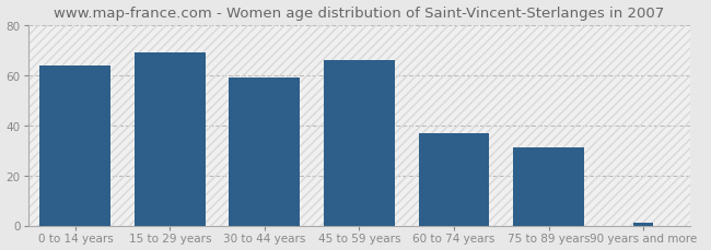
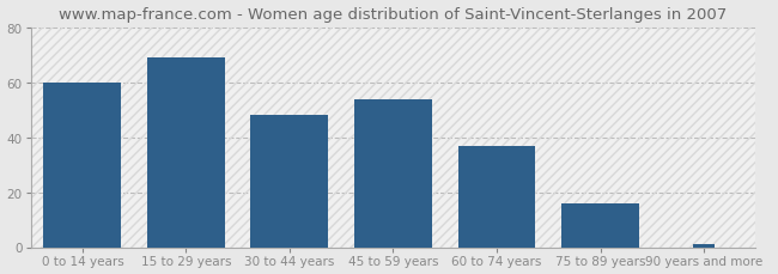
0 to 14 years: 64 -> 60
30 to 44 years: 59 -> 48
45 to 59 years: 66 -> 54
75 to 89 years: 31 -> 16
